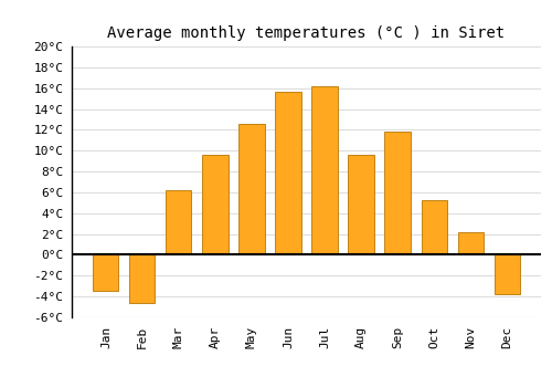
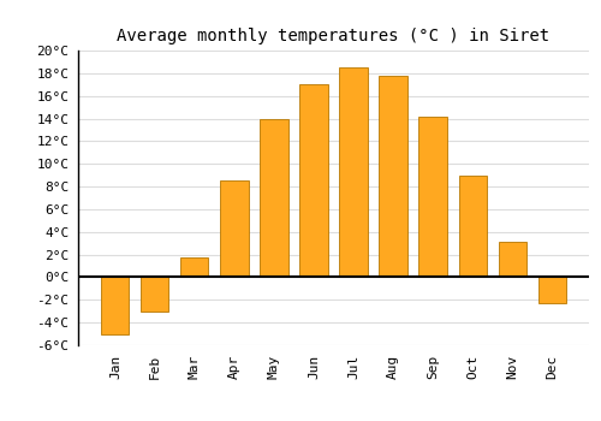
Jan: -3.4°C -> -5.0°C
Feb: -4.6°C -> -3.0°C
Mar: 6.2°C -> 1.8°C
Apr: 9.6°C -> 8.5°C
May: 12.6°C -> 14.0°C
Jun: 15.6°C -> 17.0°C
Jul: 16.2°C -> 18.5°C
Aug: 9.6°C -> 17.8°C
Sep: 11.8°C -> 14.2°C
Oct: 5.2°C -> 9.0°C
Nov: 2.2°C -> 3.1°C
Dec: -3.8°C -> -2.3°C
